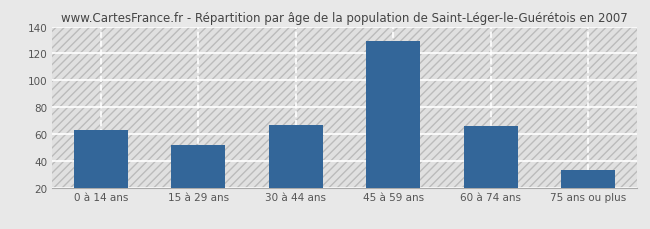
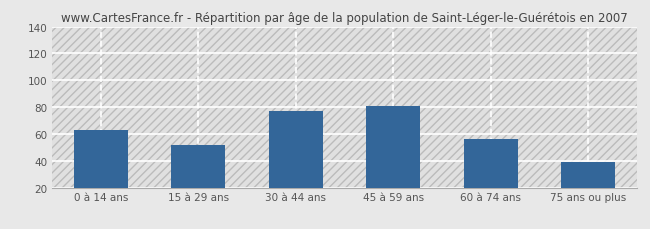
30 à 44 ans: 67 -> 77
45 à 59 ans: 129 -> 81
60 à 74 ans: 66 -> 56
75 ans ou plus: 33 -> 39
